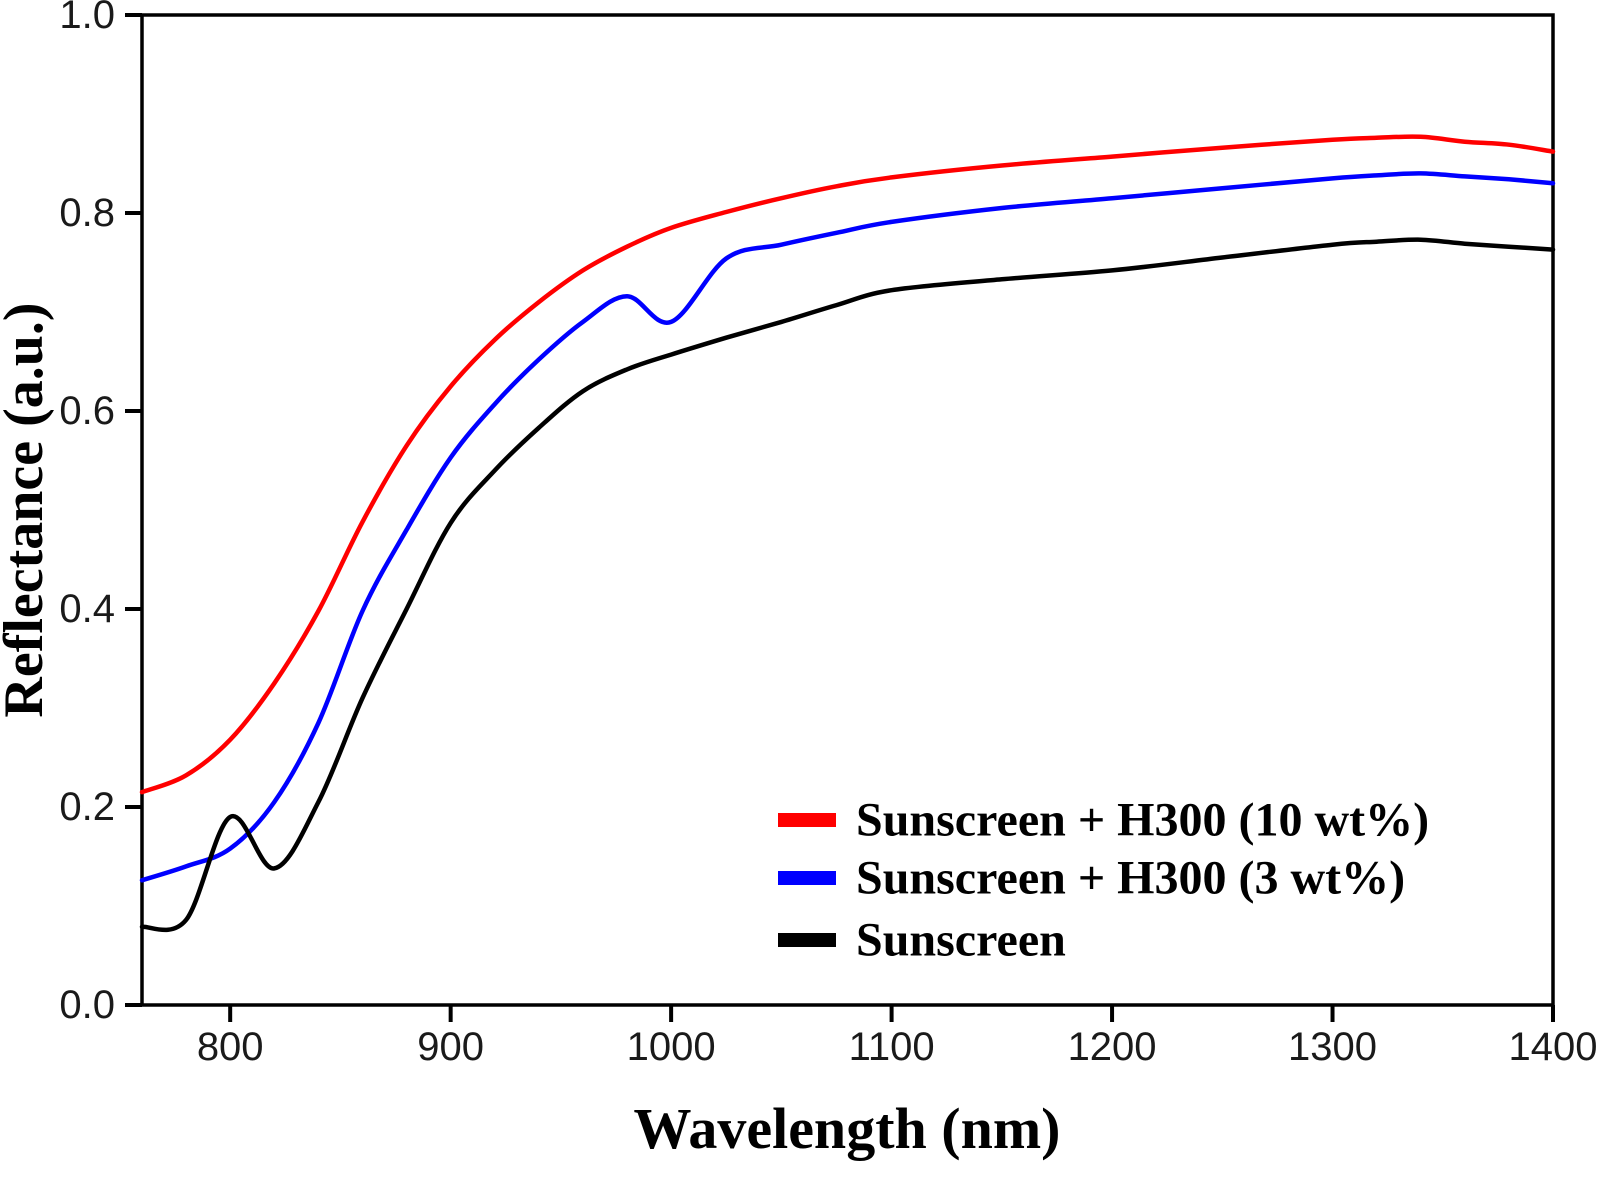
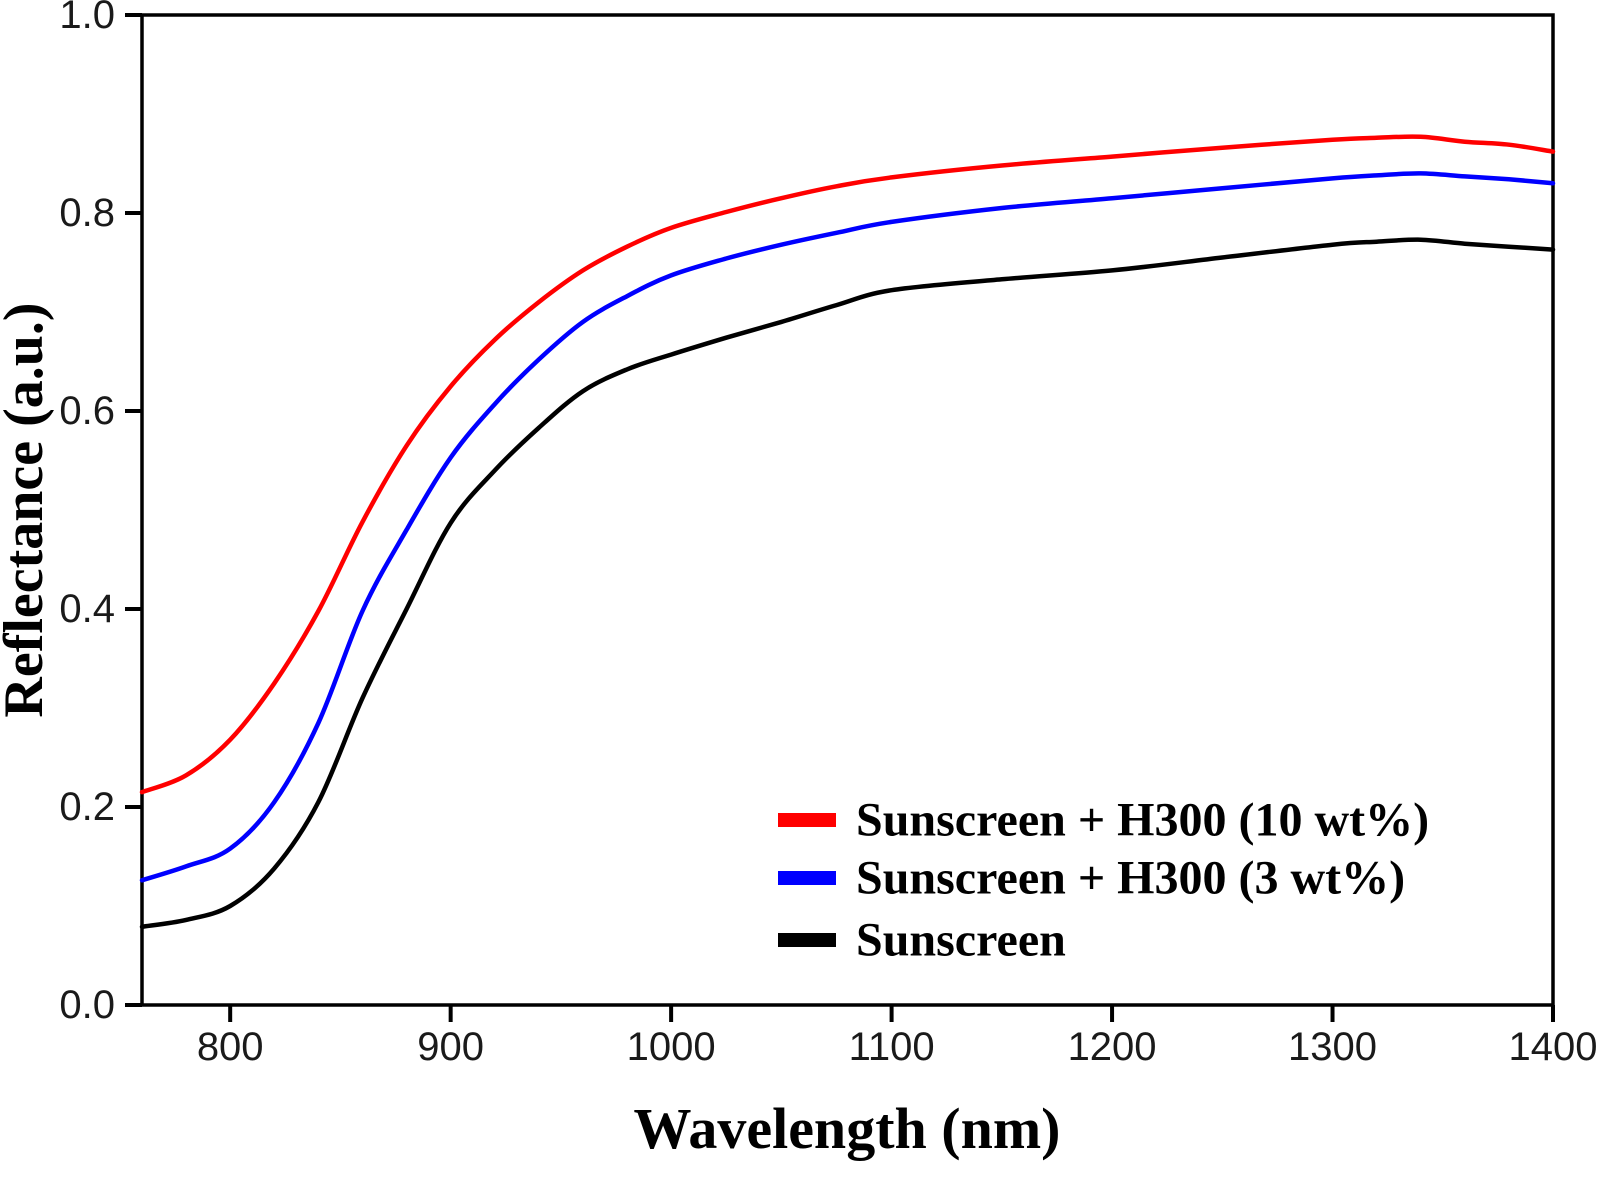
Sunscreen/800: 0.19 -> 0.10
Sunscreen + H300 (3 wt%)/1000: 0.69 -> 0.74
